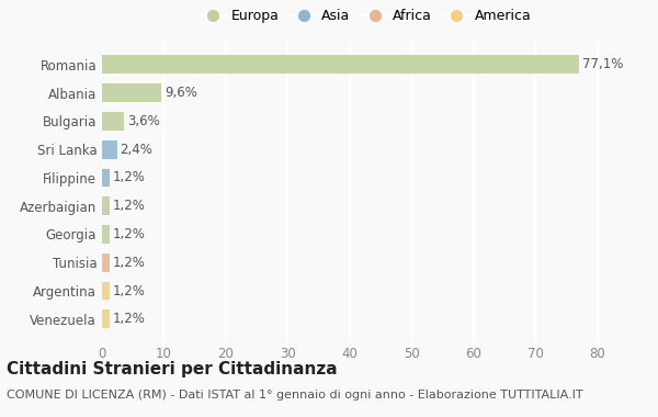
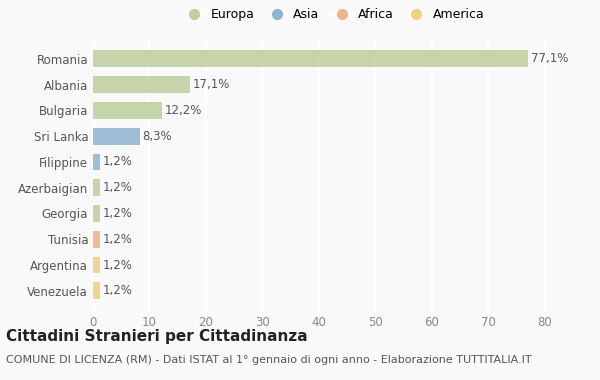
Albania: 9,6% -> 17,1%
Bulgaria: 3,6% -> 12,2%
Sri Lanka: 2,4% -> 8,3%
